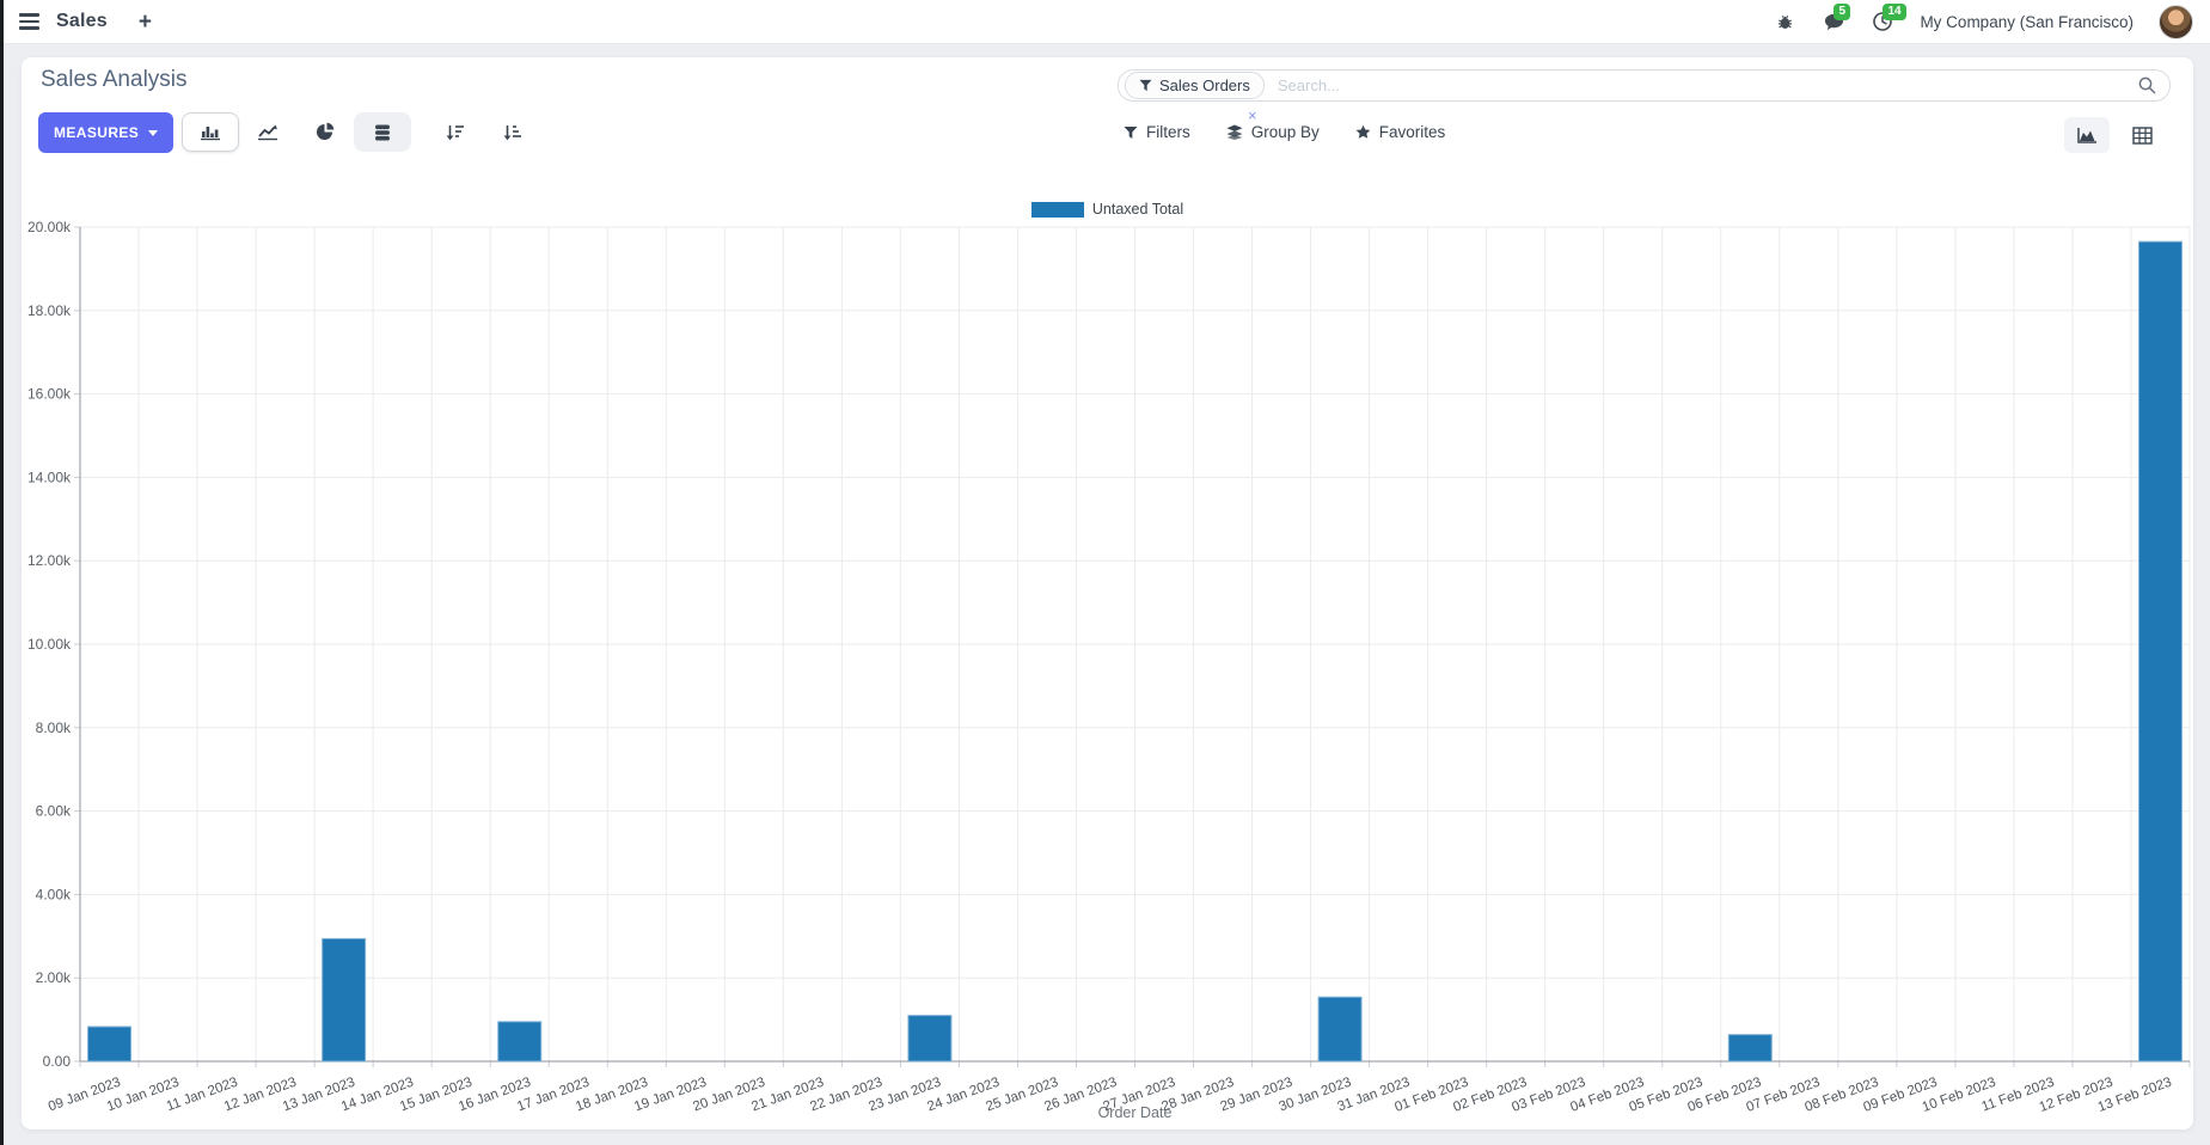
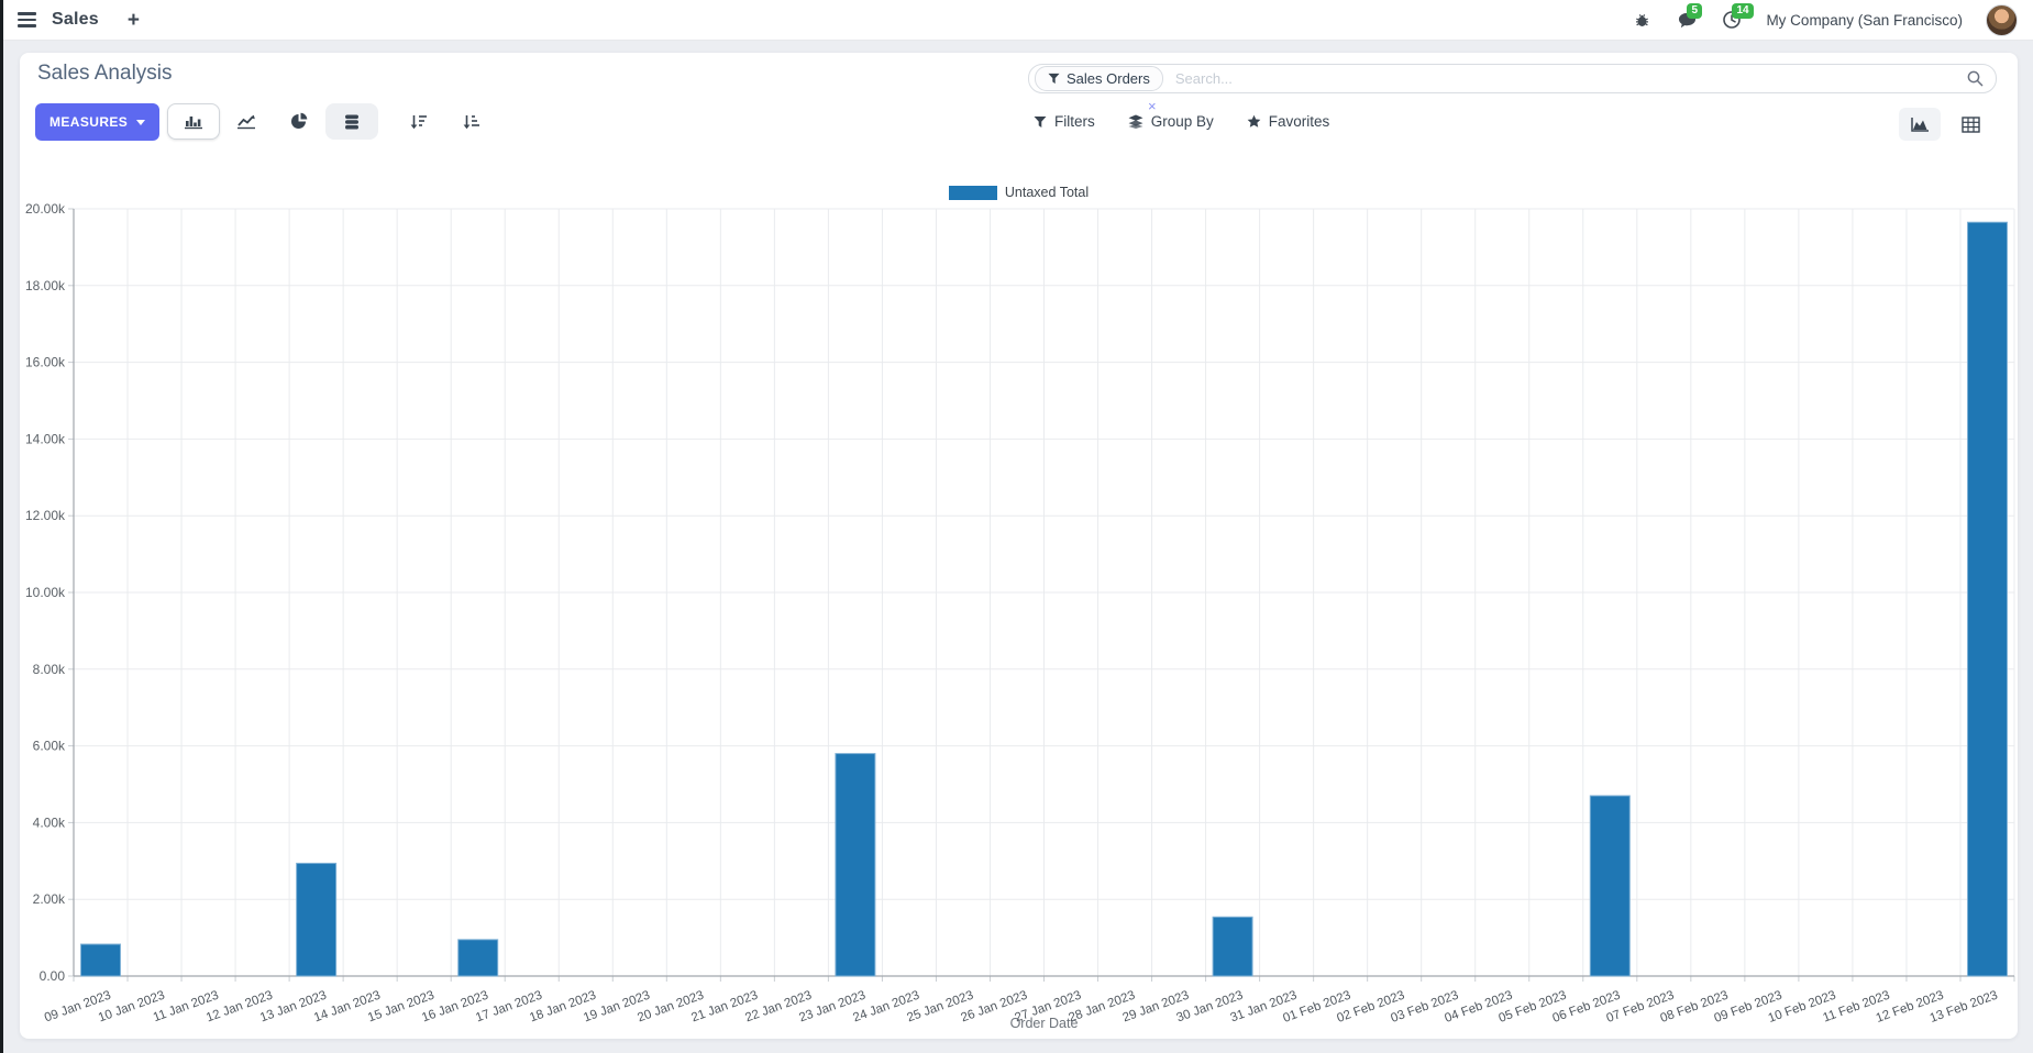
23 Jan 2023: 1.1k -> 5.8k
06 Feb 2023: 0.6k -> 4.7k
